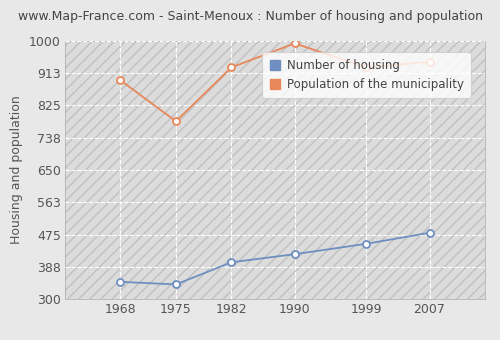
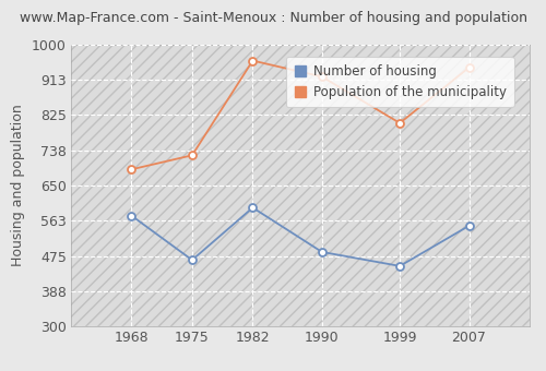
Number of housing/1968: 347 -> 575
Population of the municipality/1968: 893 -> 690
Number of housing/1975: 340 -> 465
Population of the municipality/1975: 782 -> 725
Number of housing/1982: 400 -> 595
Population of the municipality/1982: 928 -> 960
Number of housing/1990: 422 -> 485
Population of the municipality/1990: 993 -> 920
Population of the municipality/1999: 928 -> 805
Number of housing/2007: 480 -> 550
